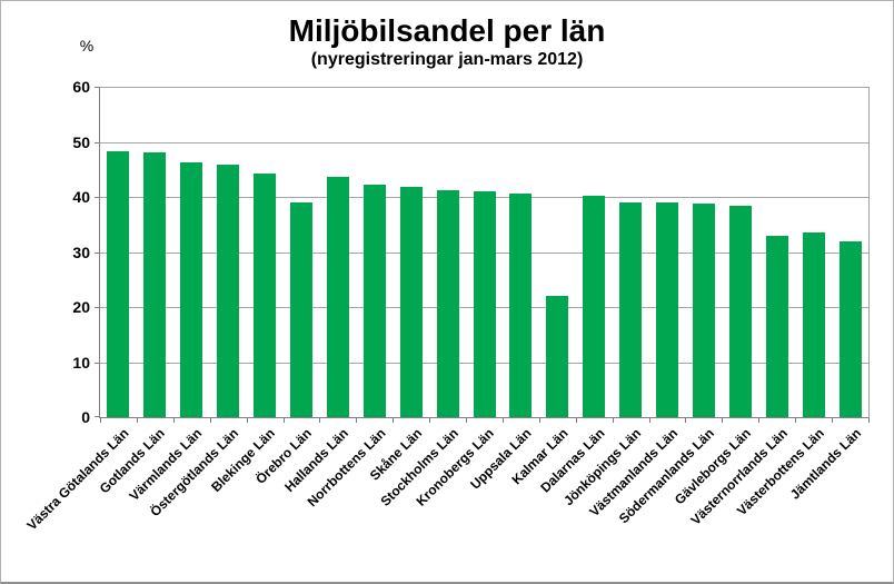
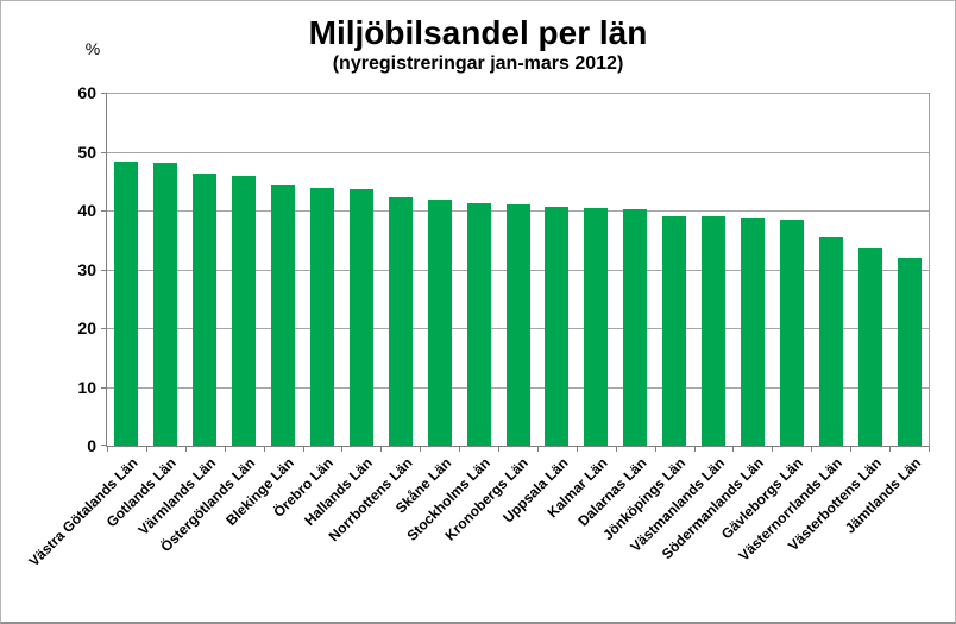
Örebro Län: 39 -> 44
Kalmar Län: 22 -> 40
Västernorrlands Län: 33 -> 36
